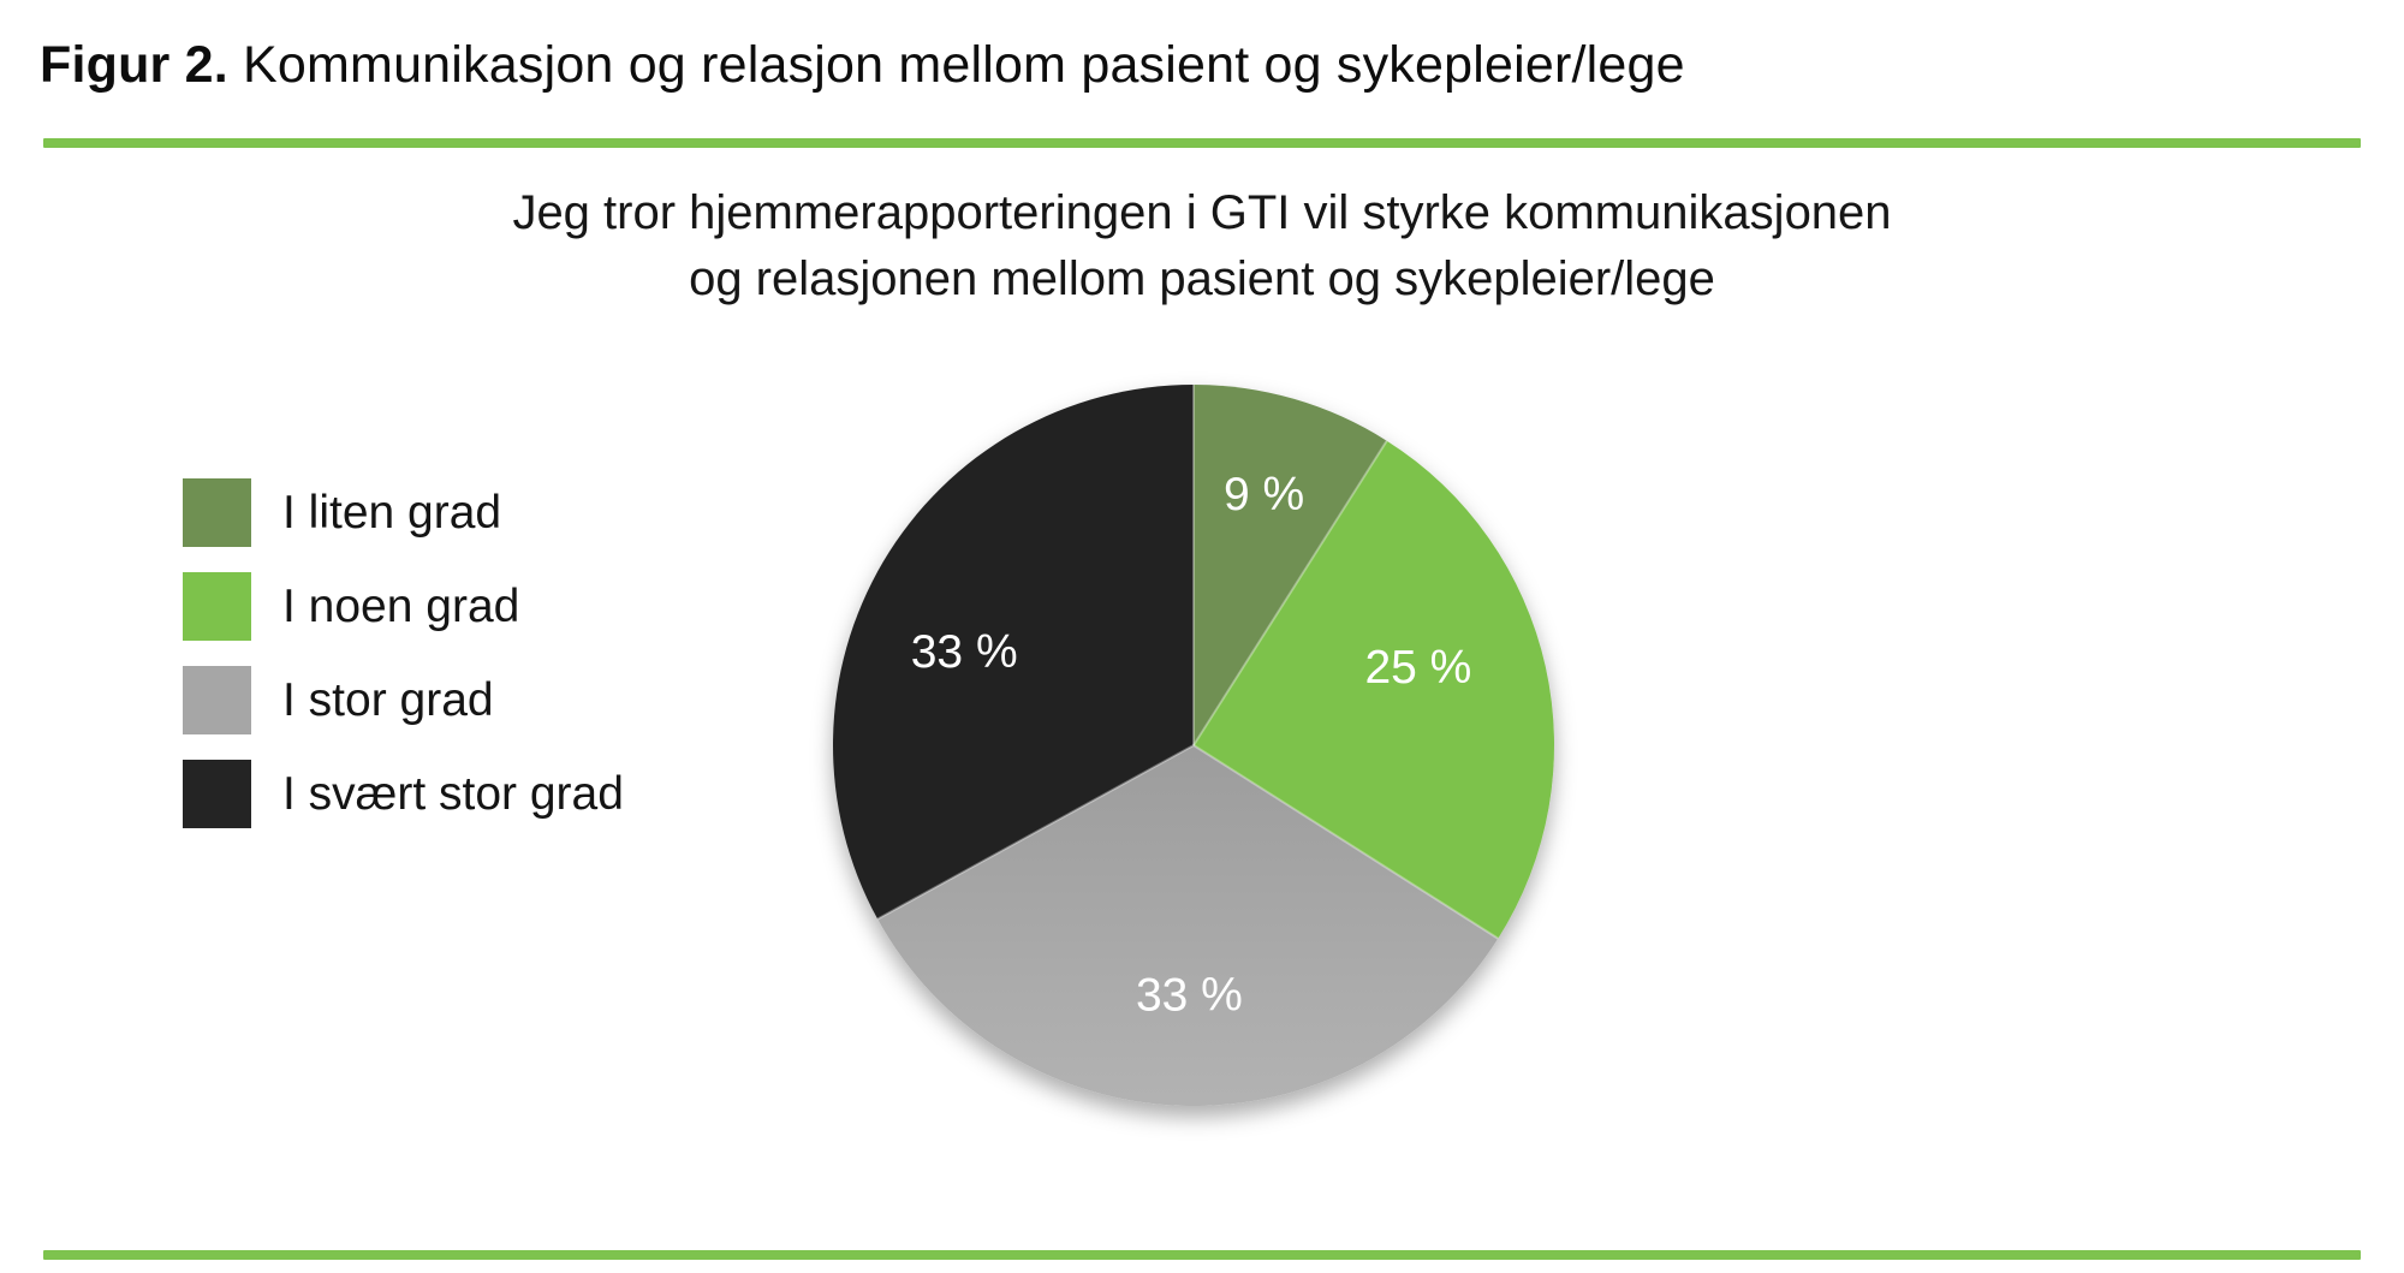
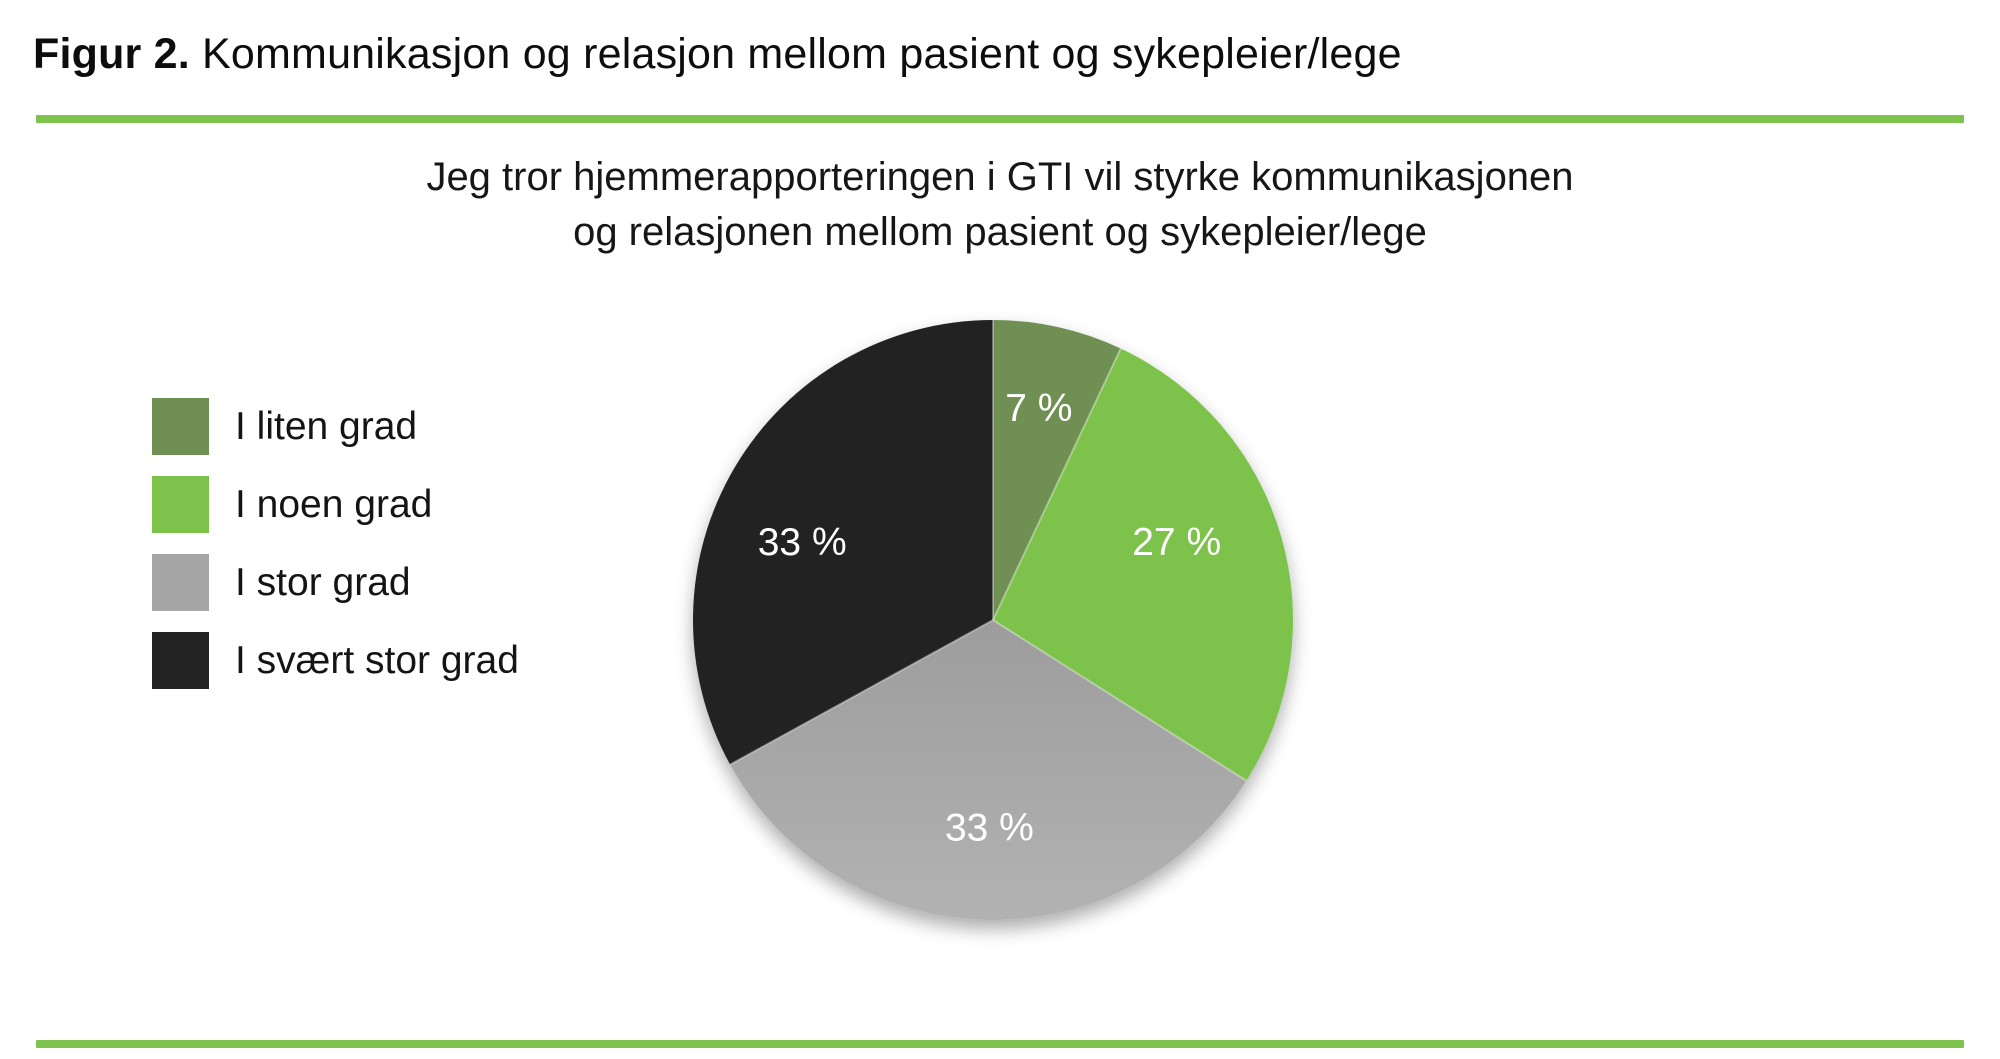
I liten grad: 9 -> 7
I noen grad: 25 -> 27
